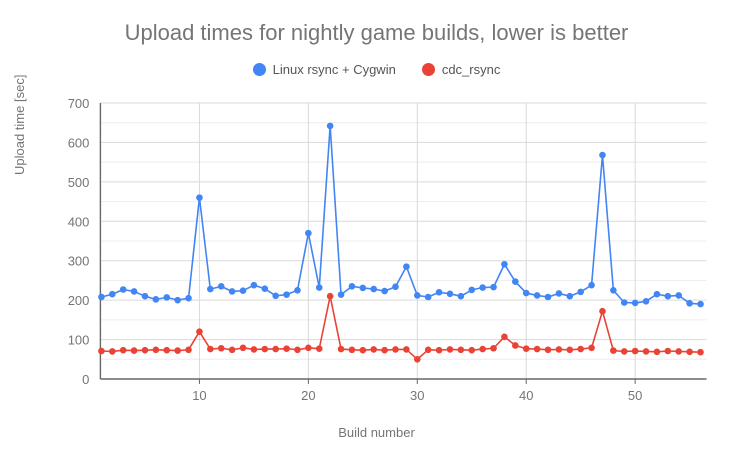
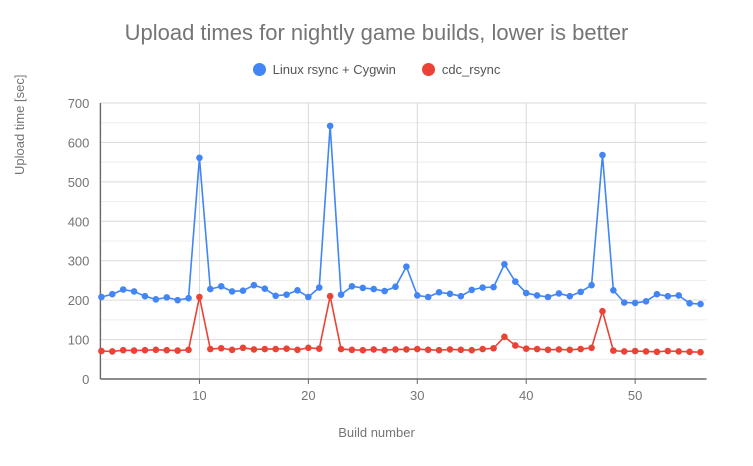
Linux rsync + Cygwin/10: 460 -> 560
cdc_rsync/10: 120 -> 210
Linux rsync + Cygwin/20: 370 -> 210
cdc_rsync/30: 50 -> 80
